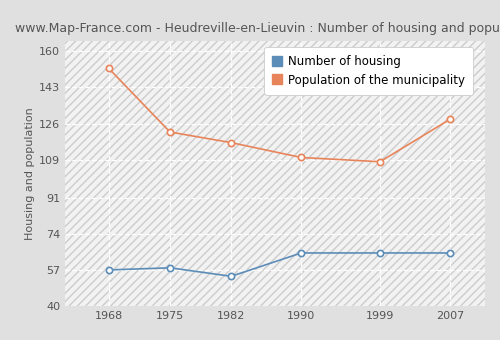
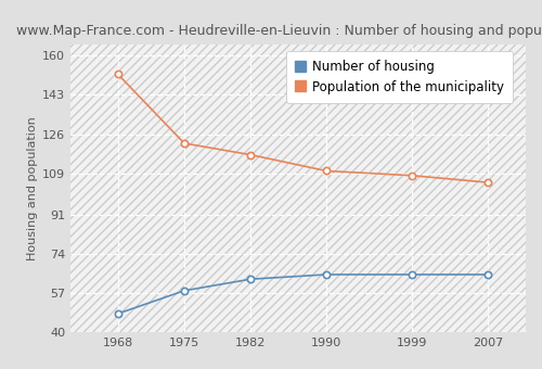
Number of housing/1968: 57 -> 48
Number of housing/1982: 54 -> 63
Population of the municipality/2007: 128 -> 105
